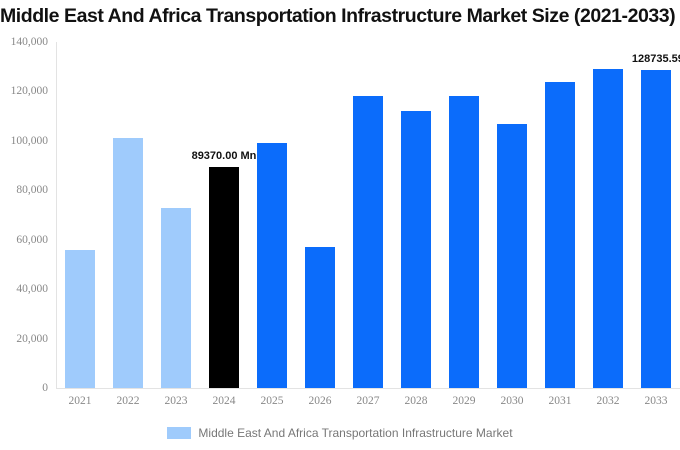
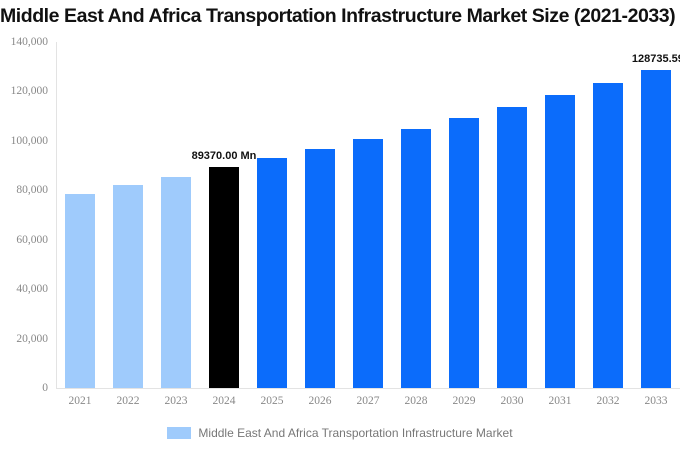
2021: 56000 -> 79000
2022: 101000 -> 82000
2023: 73000 -> 86000
2025: 99000 -> 93000
2026: 57000 -> 97000
2027: 118000 -> 101000
2028: 112000 -> 105000
2029: 118000 -> 109000
2030: 107000 -> 114000
2031: 124000 -> 119000
2032: 129000 -> 124000
